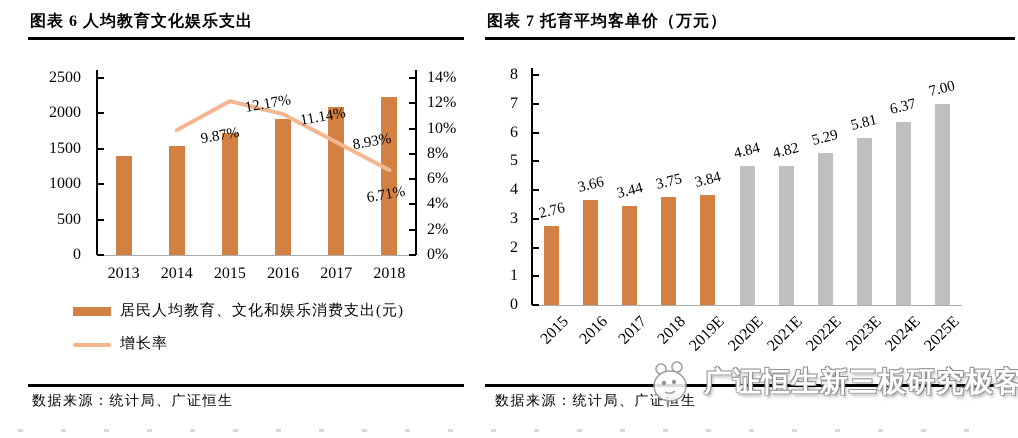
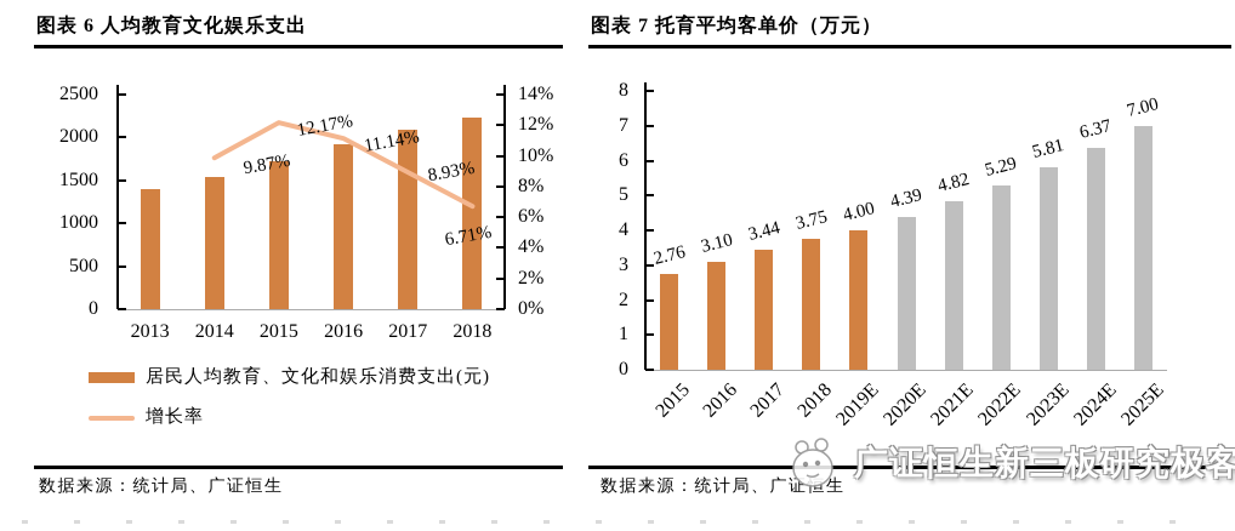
图表 7 托育平均客单价（万元）/2016: 3.66 -> 3.10
图表 7 托育平均客单价（万元）/2019E: 3.84 -> 4.00
图表 7 托育平均客单价（万元）/2020E: 4.84 -> 4.39
